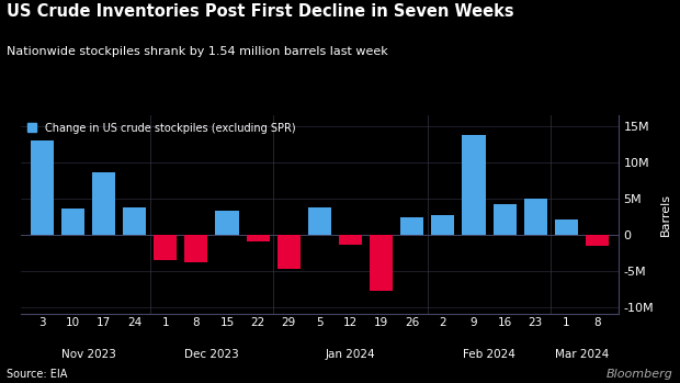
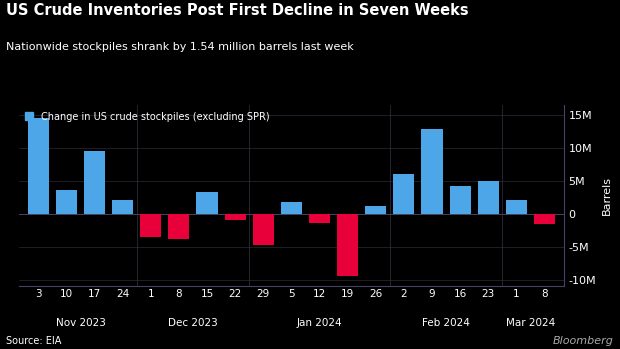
3: 13.0M -> 14.5M
17: 8.6M -> 9.5M
24: 3.8M -> 2.0M
5: 3.8M -> 1.8M
19: -7.8M -> -9.5M
26: 2.4M -> 1.2M
2: 2.6M -> 6.0M
9: 13.8M -> 12.8M
